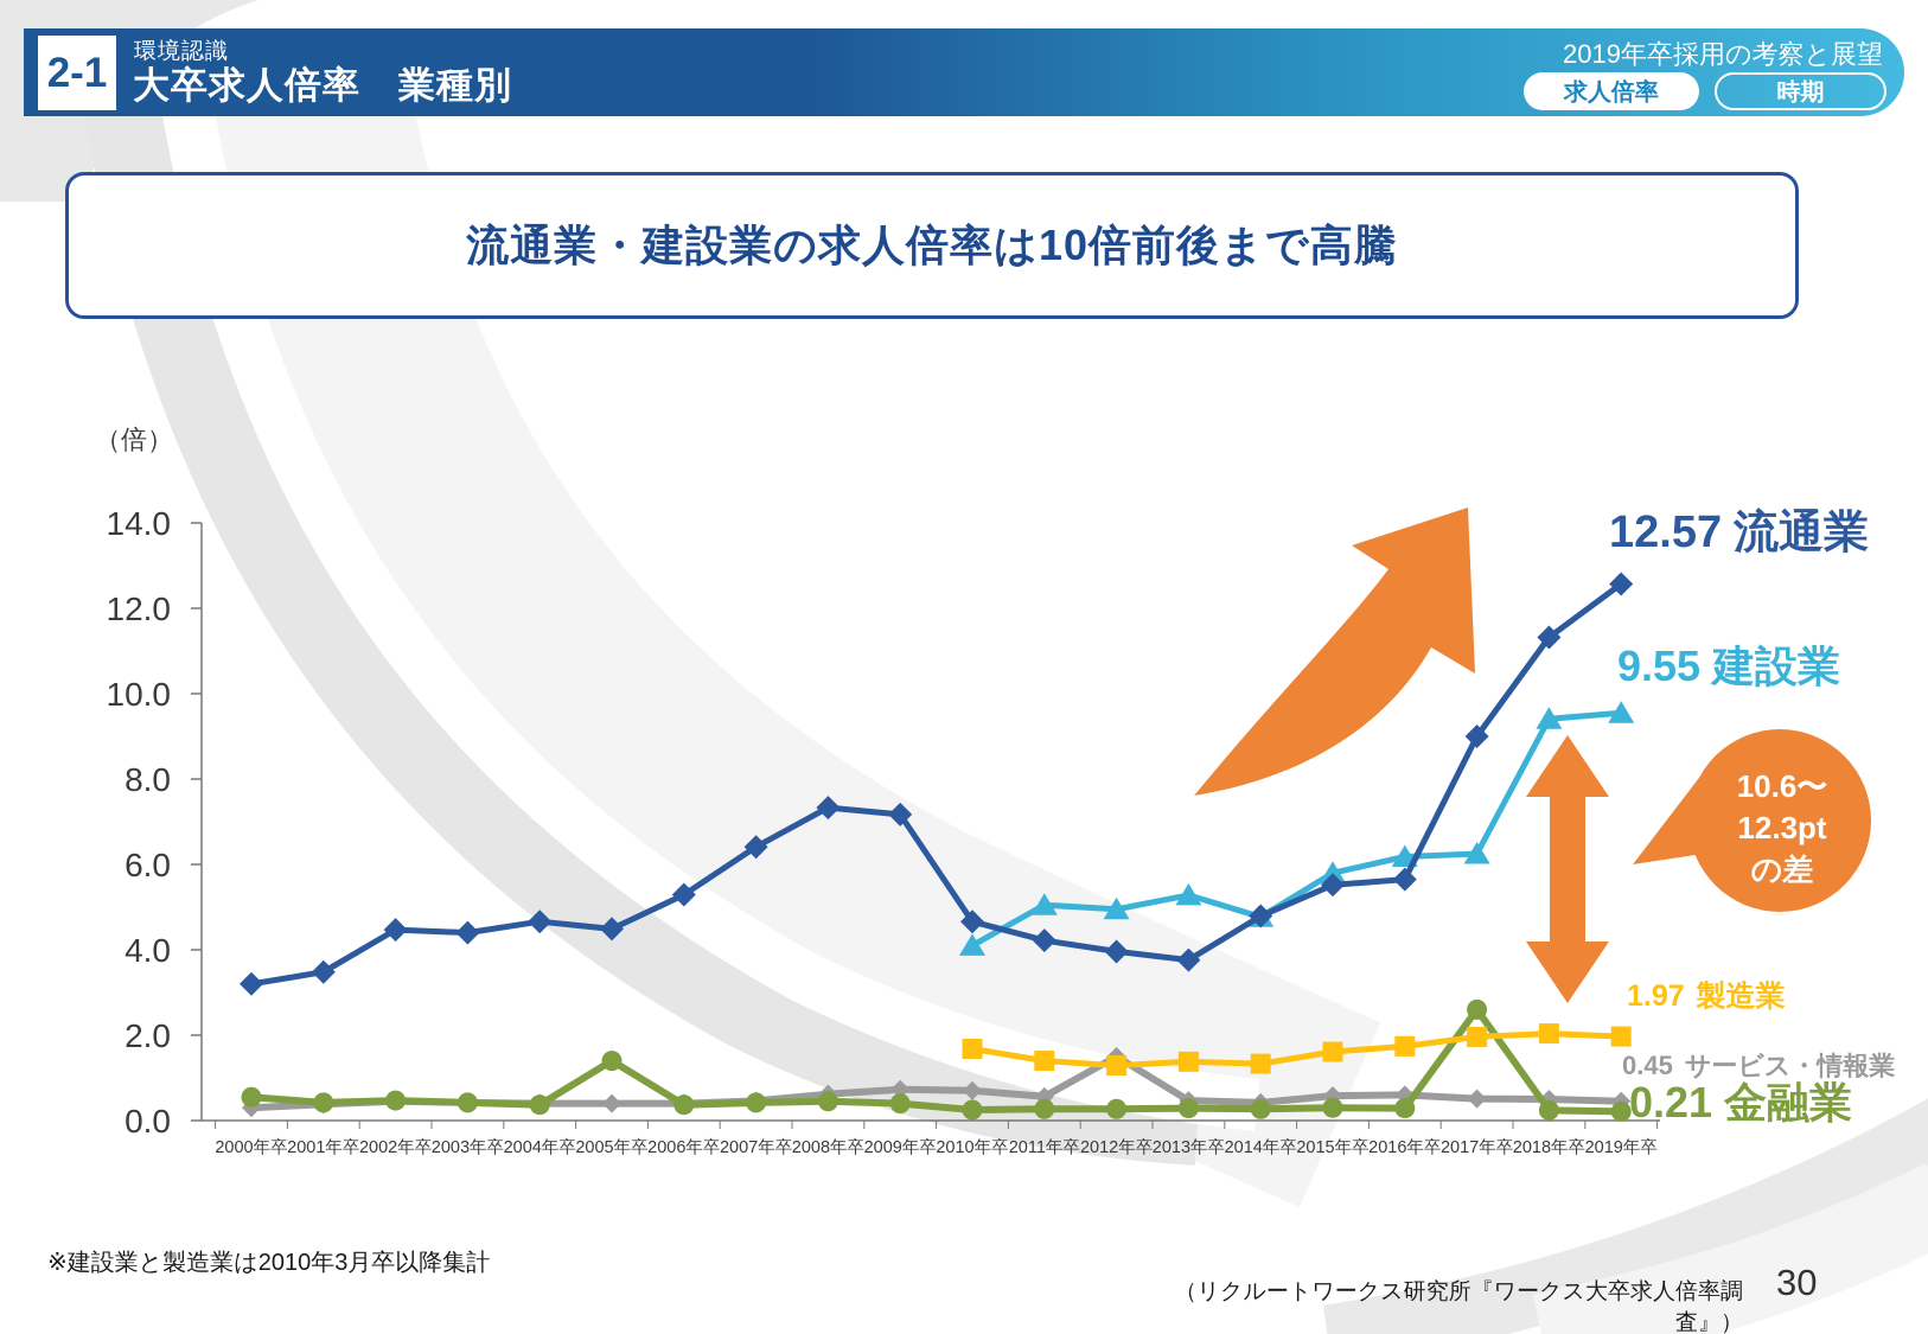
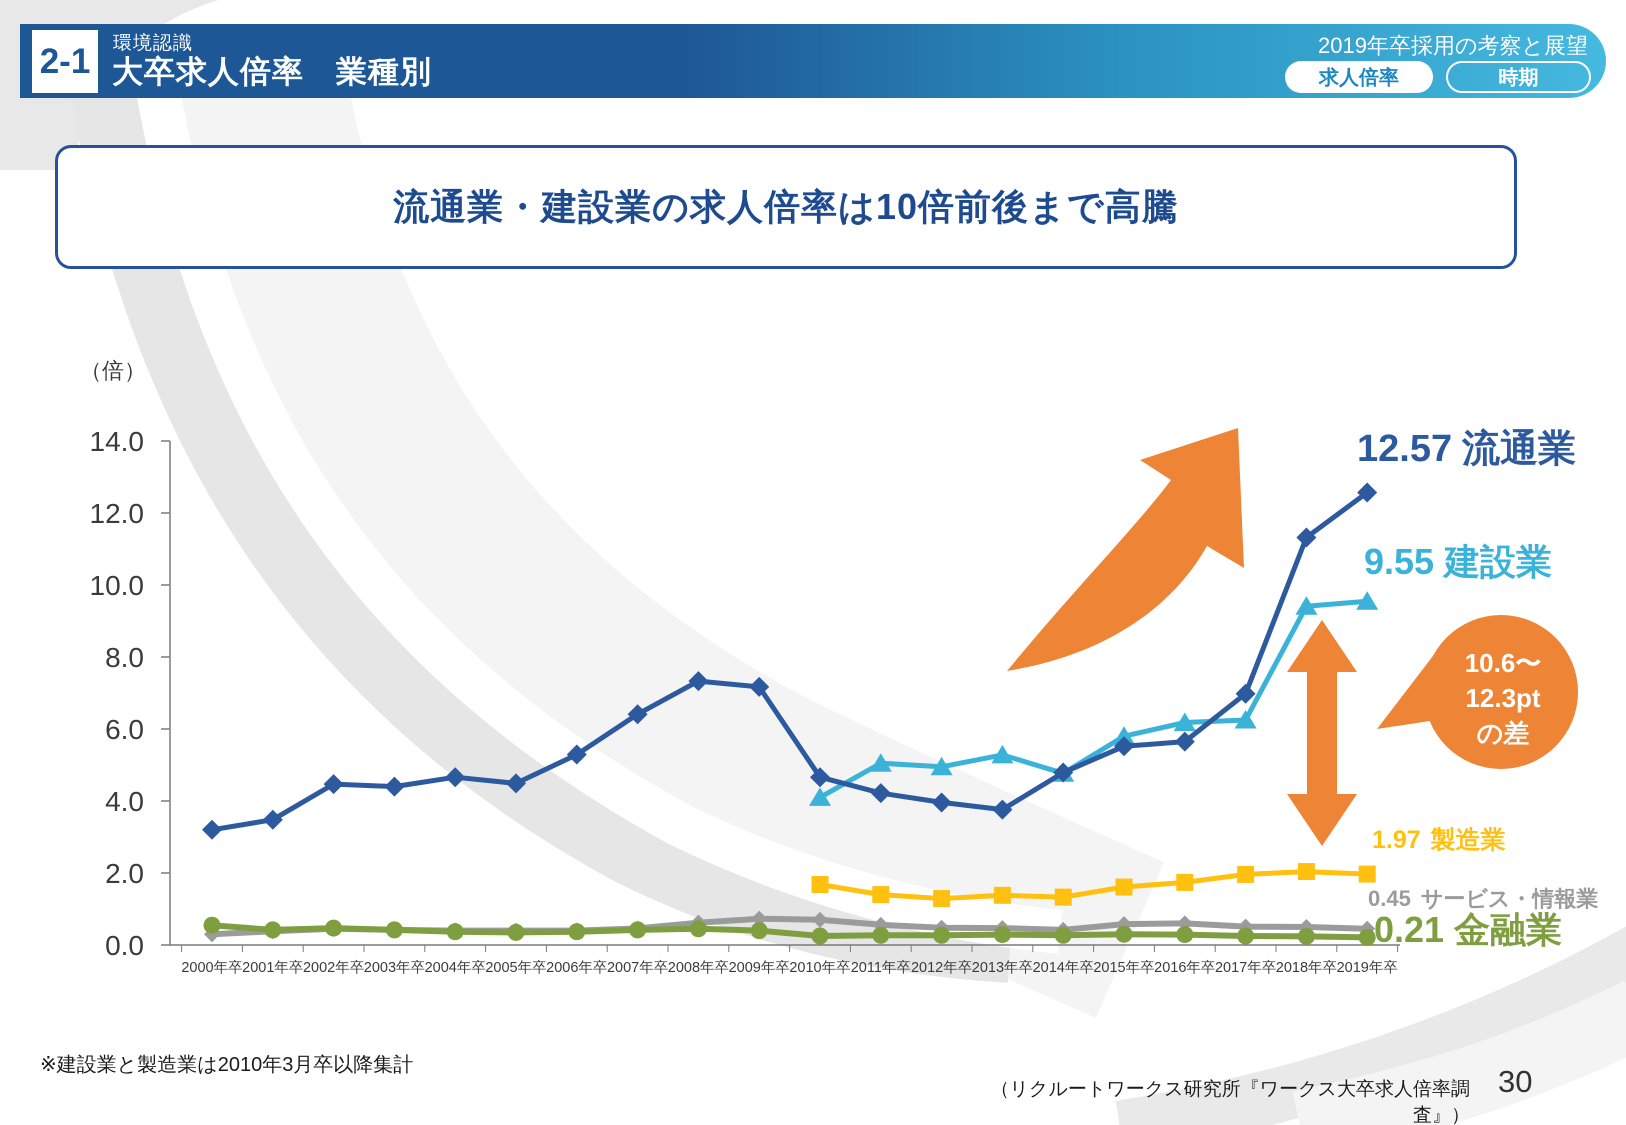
金融業/2005年卒: 1.4 -> 0.3
サービス・情報業/2012年卒: 1.5 -> 0.5
流通業/2017年卒: 9.0 -> 7.0
金融業/2017年卒: 2.6 -> 0.2
